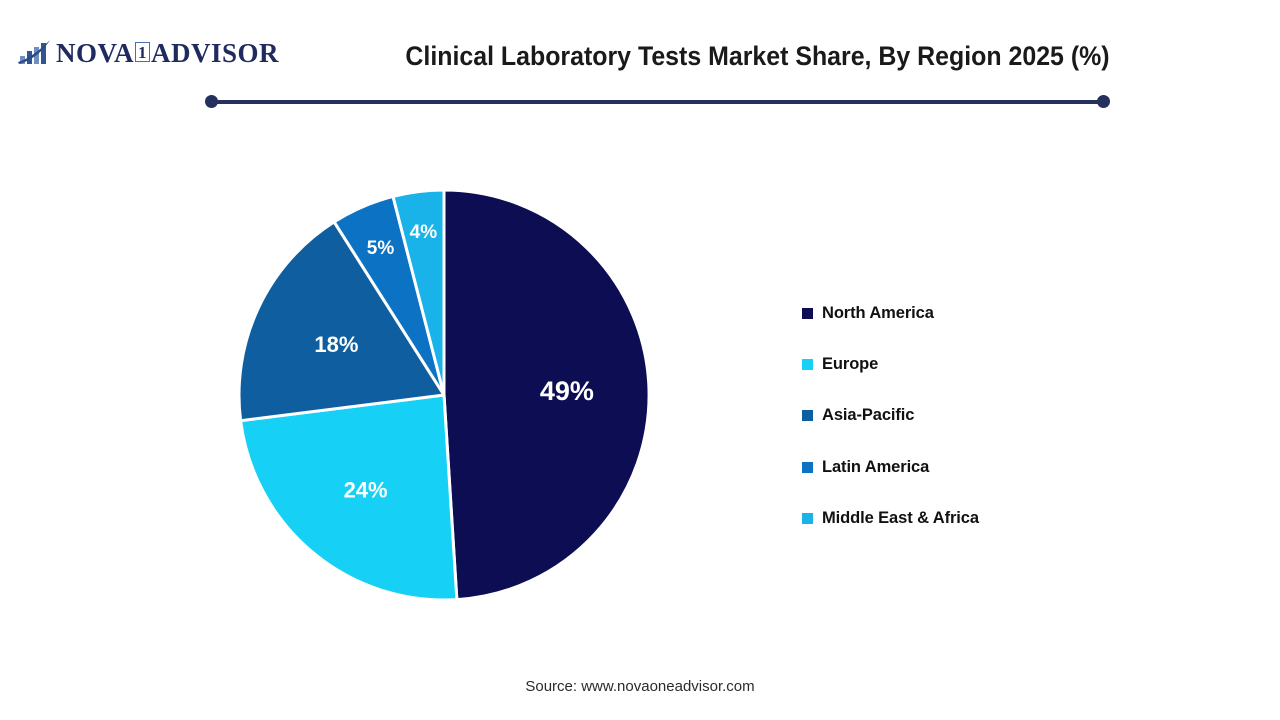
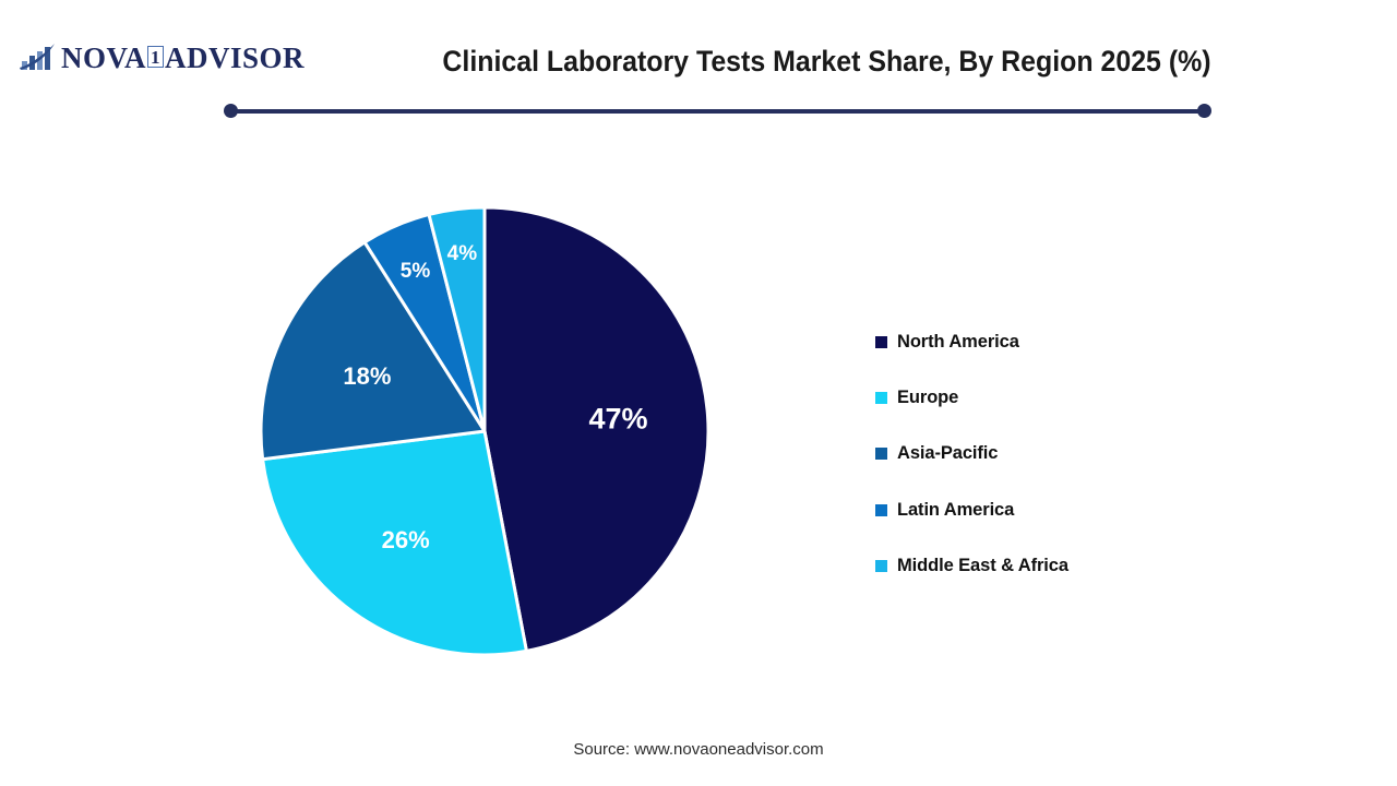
North America: 49% -> 47%
Europe: 24% -> 26%
